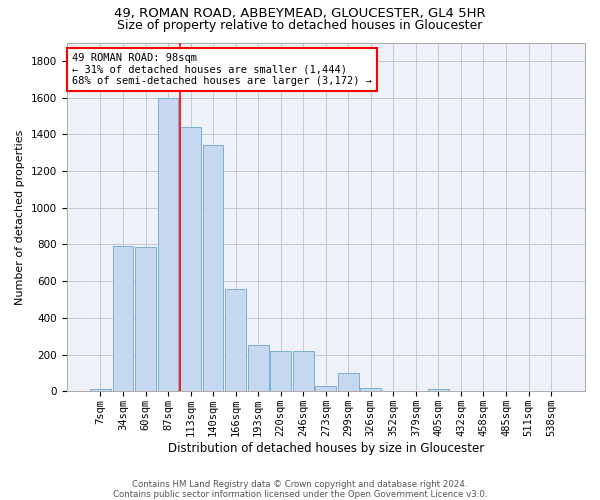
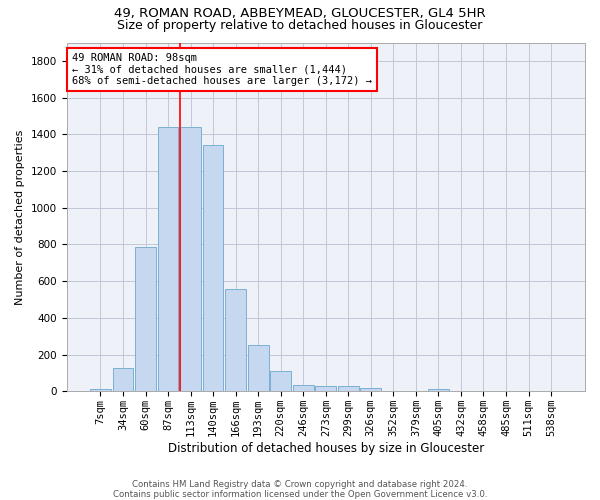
34sqm: 790 -> 120
87sqm: 1600 -> 1440
220sqm: 220 -> 110
246sqm: 220 -> 40
299sqm: 100 -> 30
